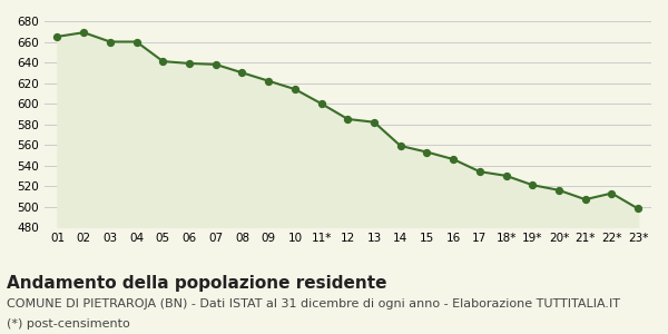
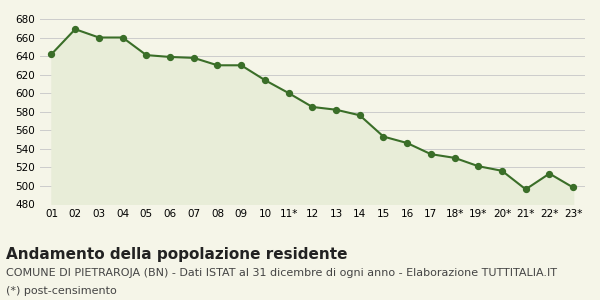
01: 665 -> 642
09: 622 -> 630
14: 559 -> 576
21*: 507 -> 496
